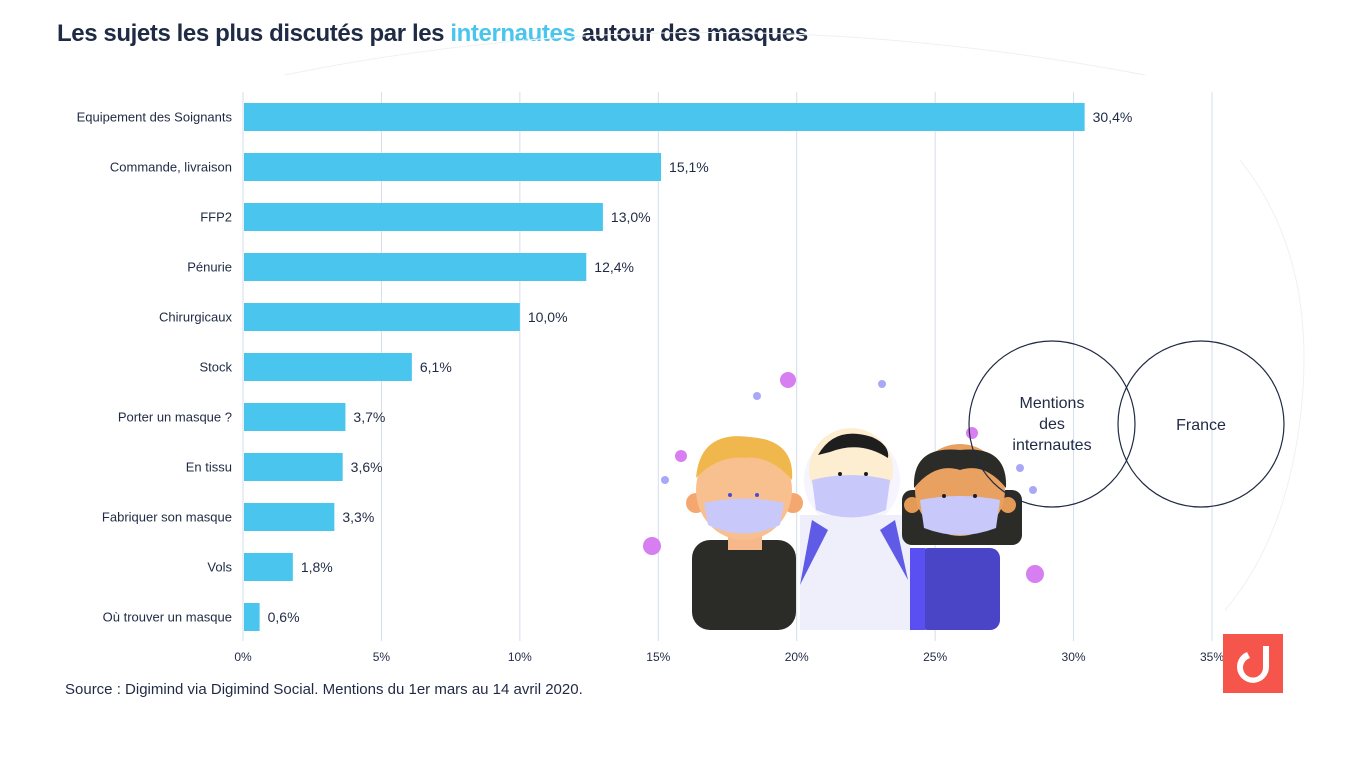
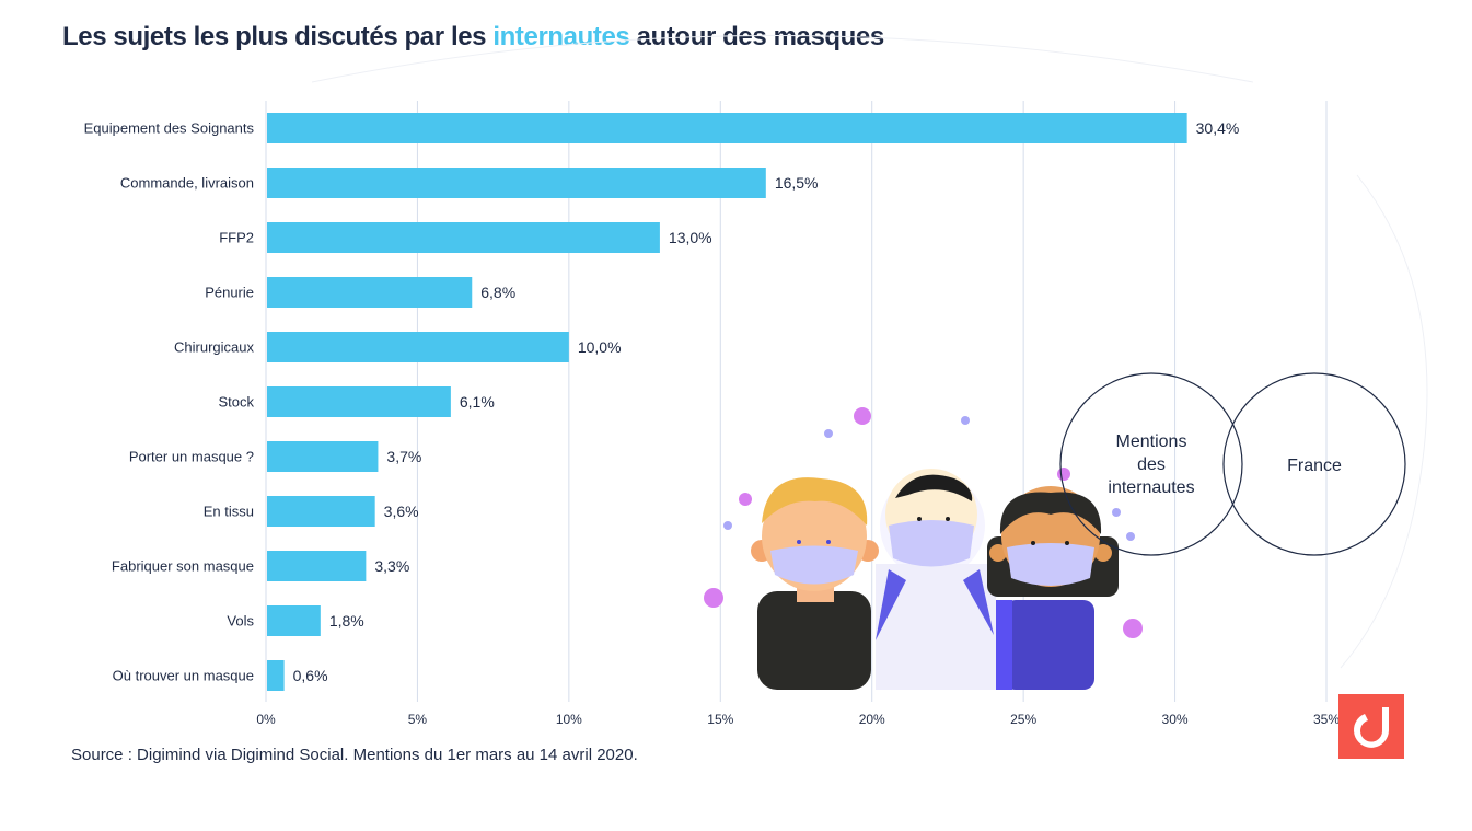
Commande, livraison: 15,1% -> 16,5%
Pénurie: 12,4% -> 6,8%
